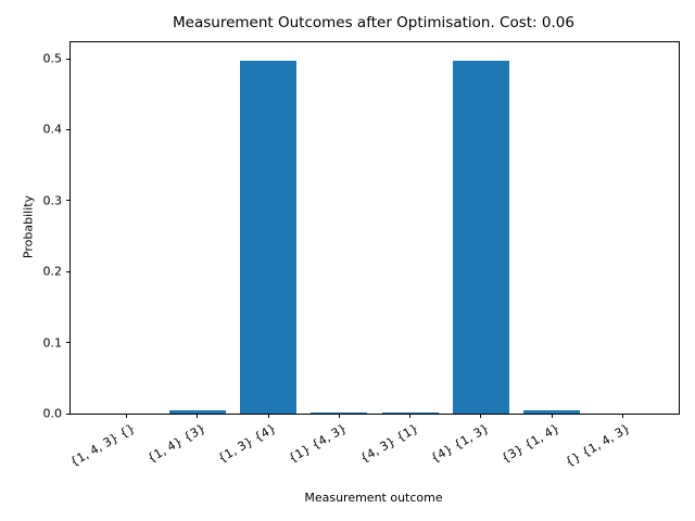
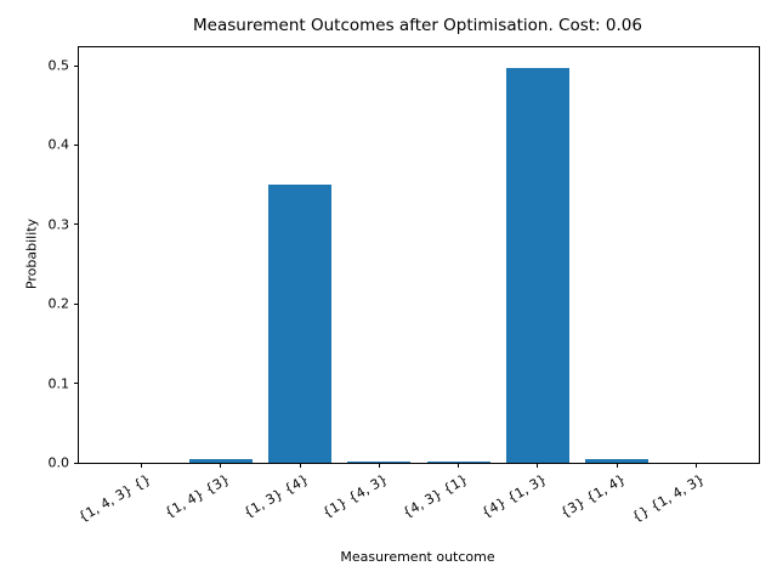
{1, 3} {4}: 0.50 -> 0.35
